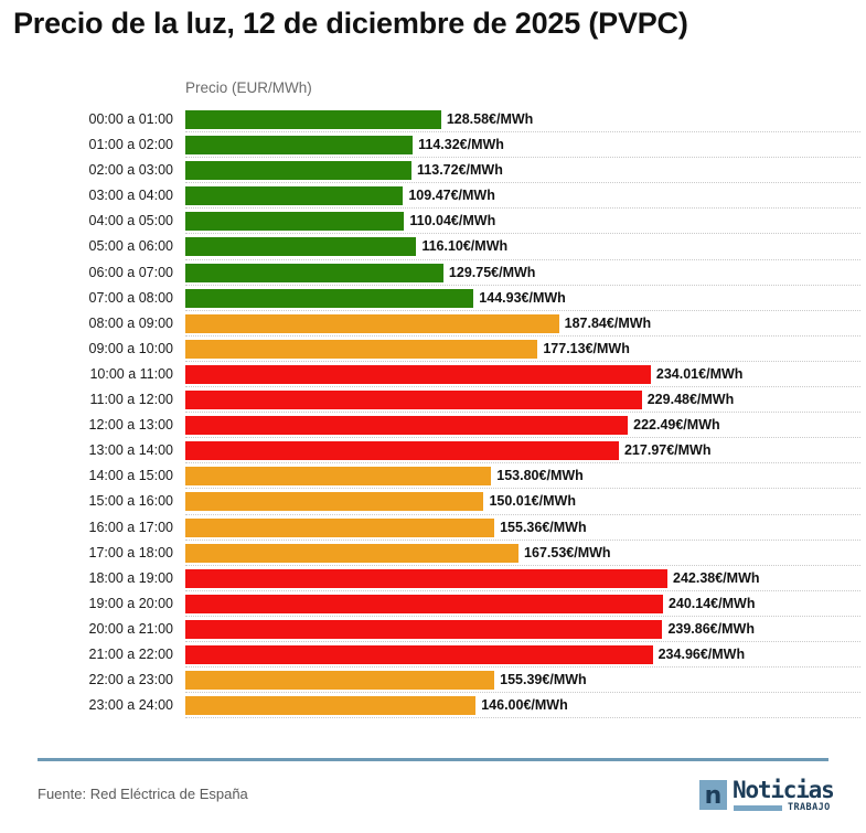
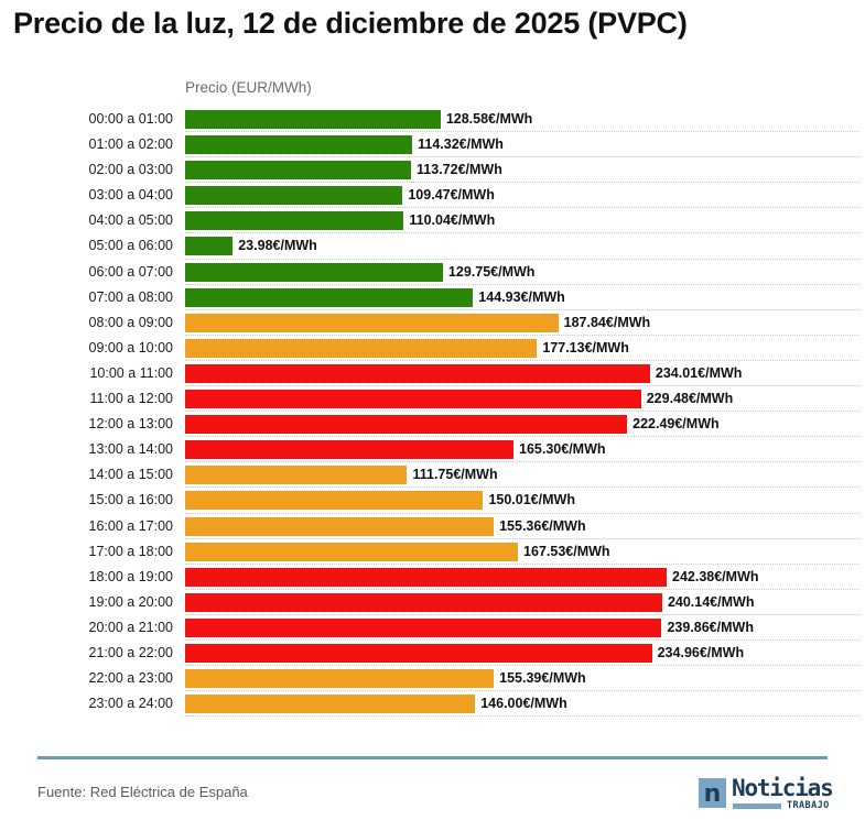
05:00 a 06:00: 116.10 -> 23.98
13:00 a 14:00: 217.97 -> 165.30
14:00 a 15:00: 153.80 -> 111.75
